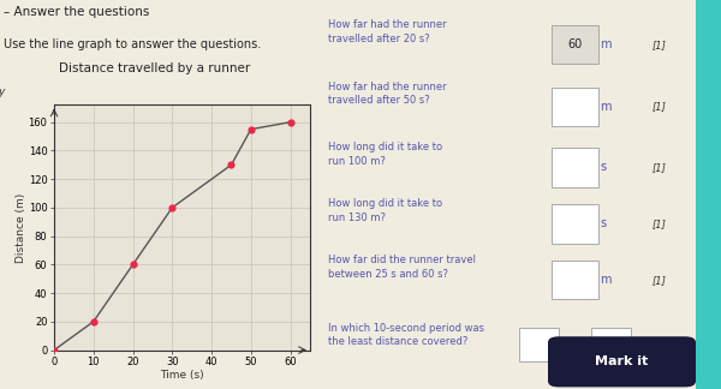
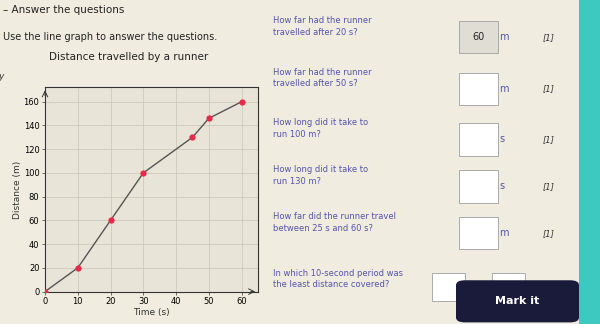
50: 155 -> 146
